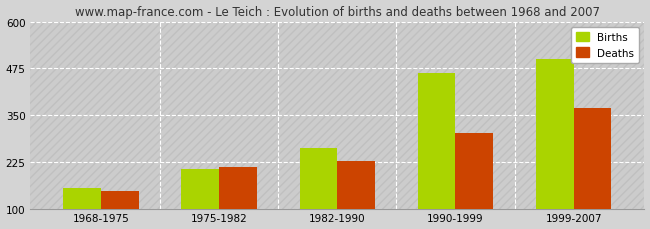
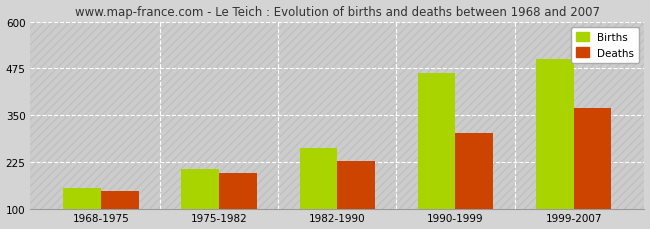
Deaths/1975-1982: 210 -> 195
